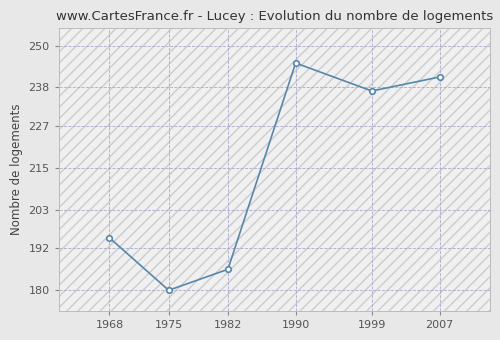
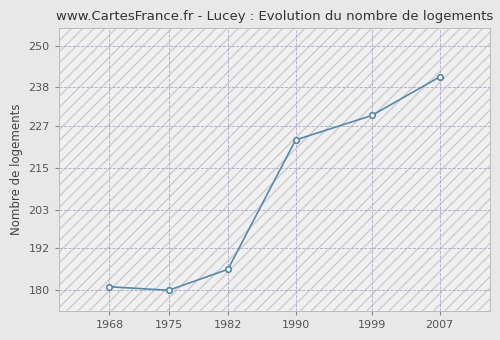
1968: 195 -> 181
1990: 245 -> 223
1999: 237 -> 230
